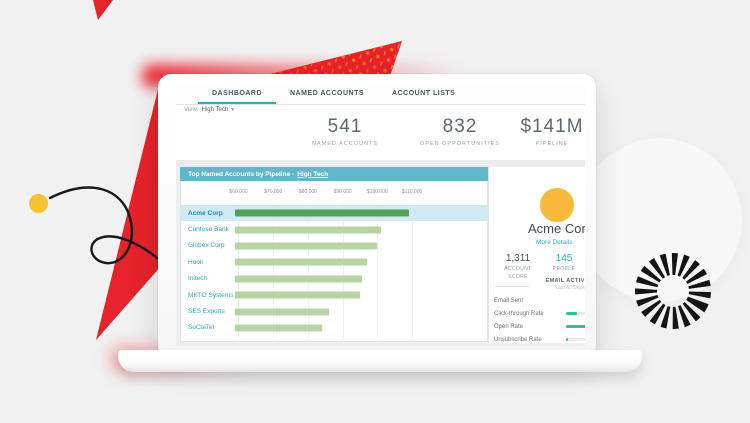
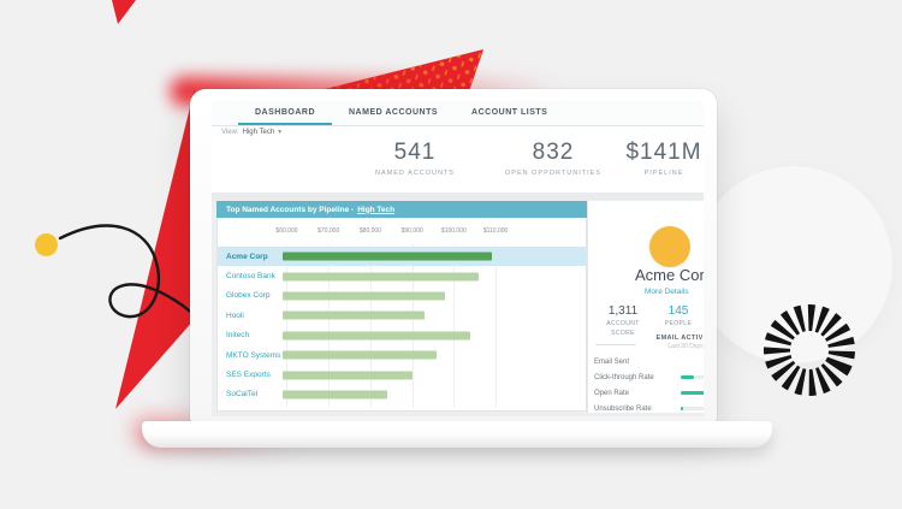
Contoso Bank: $101000 -> $106000
Globex Corp: $100000 -> $98000
Hooli: $97000 -> $93000
Initech: $96000 -> $104000
MKTO Systems: $95000 -> $96000
SES Exports: $86000 -> $90000
